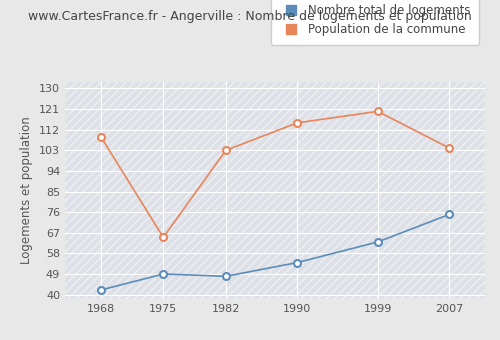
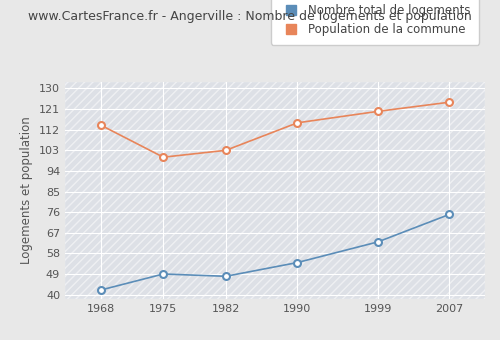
Population de la commune/1968: 109 -> 114
Population de la commune/1975: 65 -> 100
Population de la commune/2007: 104 -> 124
